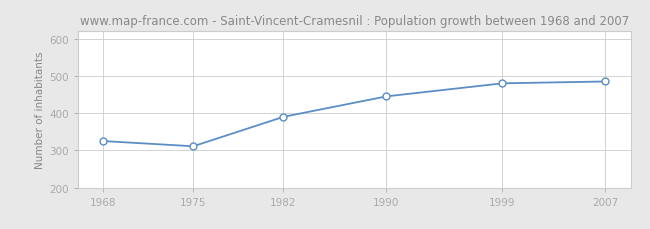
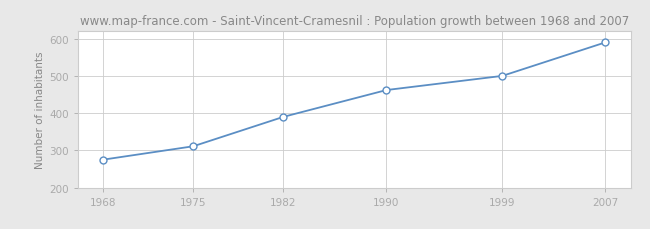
1968: 325 -> 275
1990: 445 -> 462
1999: 480 -> 500
2007: 485 -> 590
